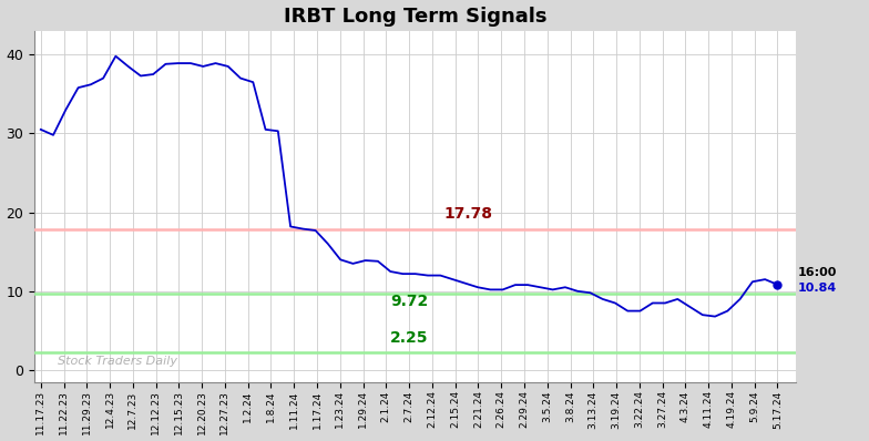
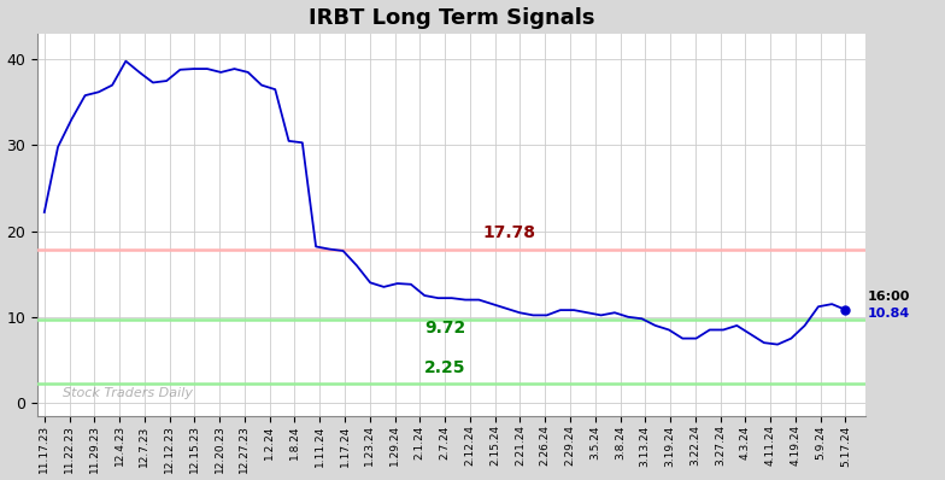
11.17.23: 30.5 -> 22.2
